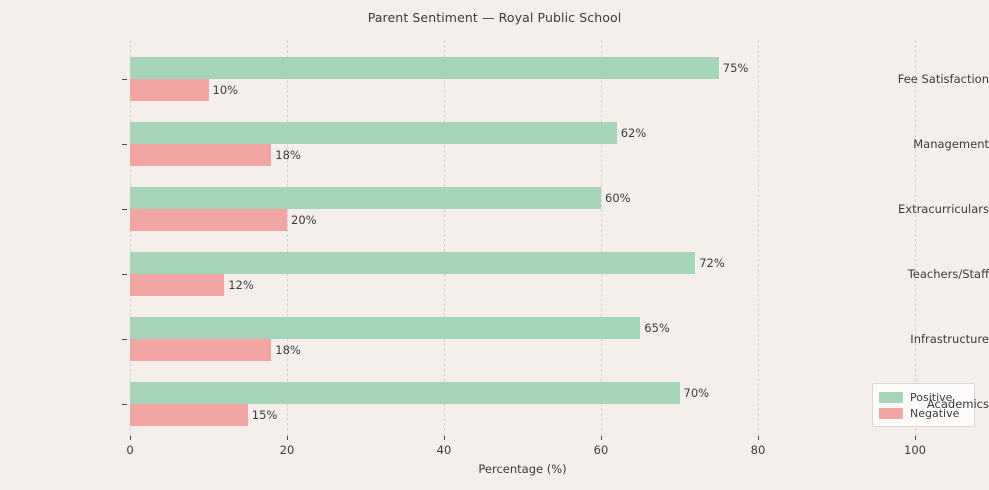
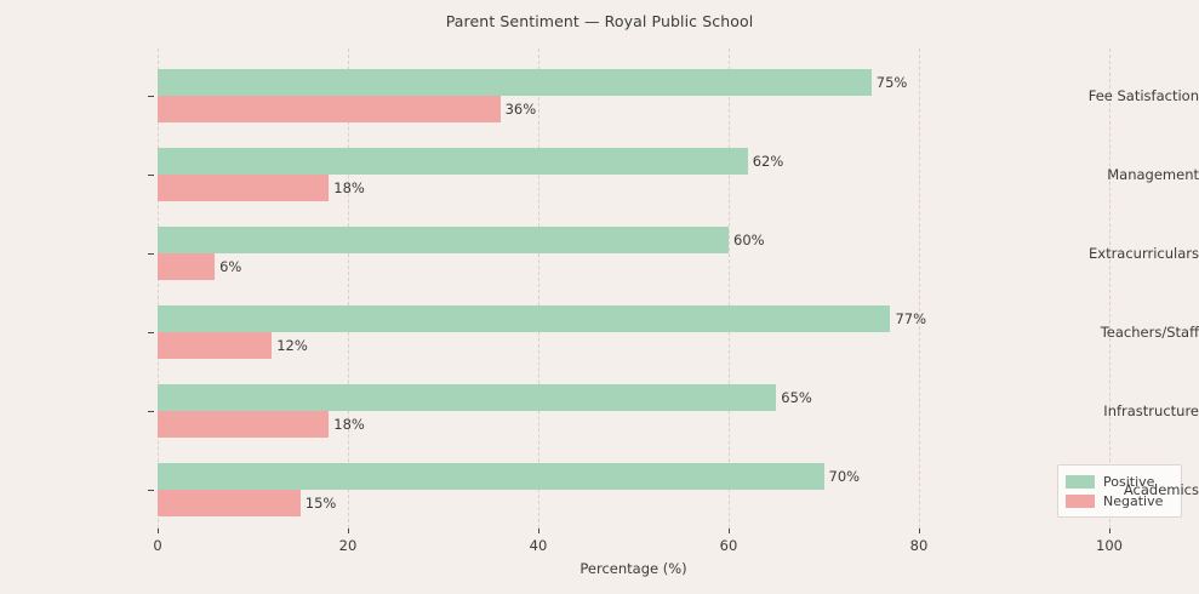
Negative/Fee Satisfaction: 10% -> 36%
Negative/Extracurriculars: 20% -> 6%
Positive/Teachers/Staff: 72% -> 77%
